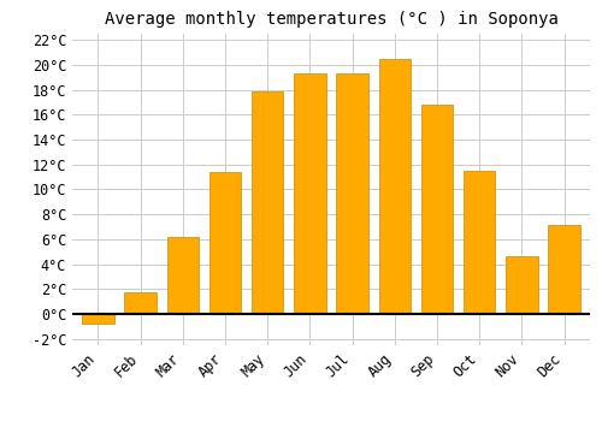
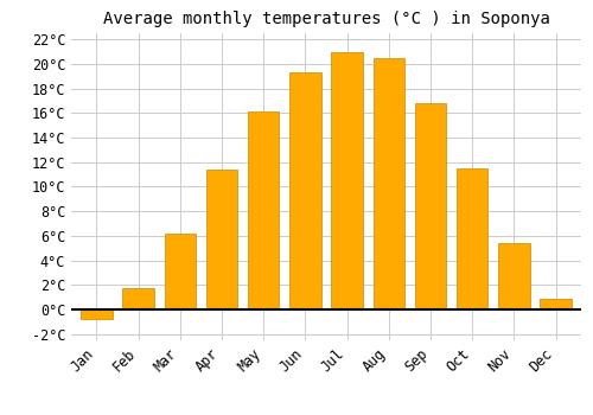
May: 17.9°C -> 16.1°C
Jul: 19.3°C -> 21.0°C
Nov: 4.6°C -> 5.4°C
Dec: 7.2°C -> 0.9°C
